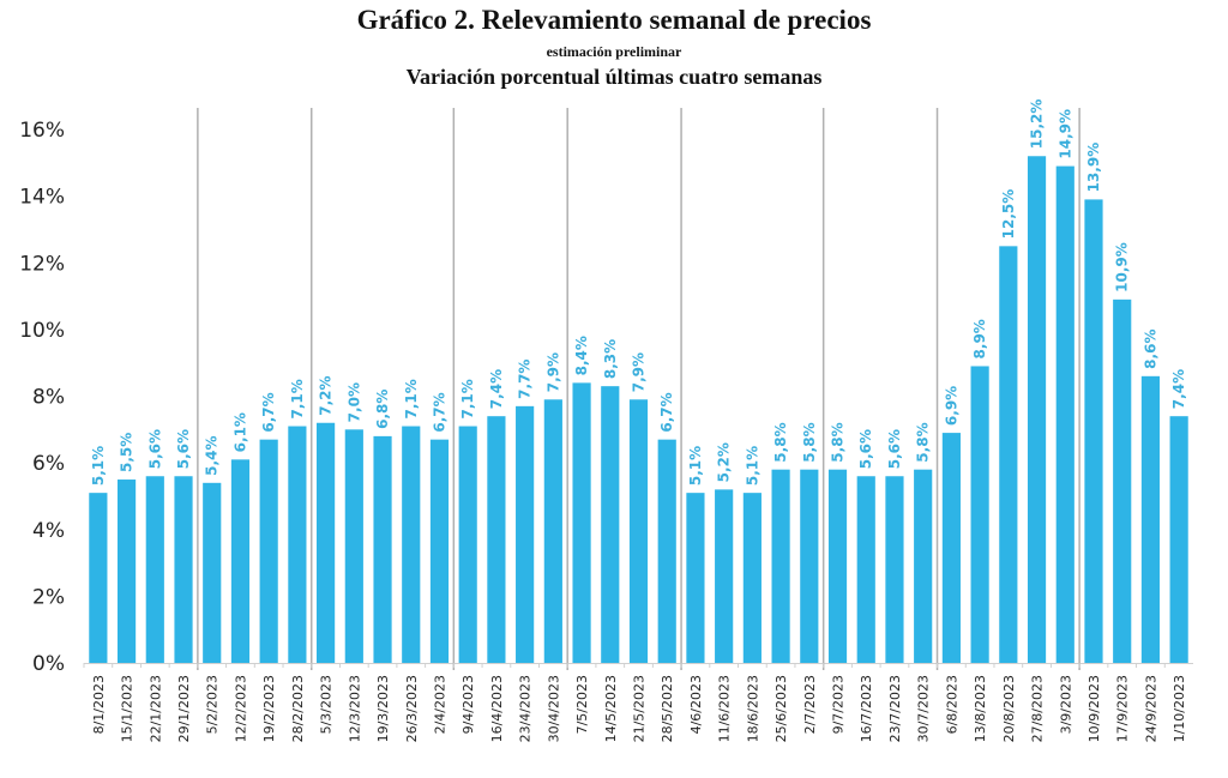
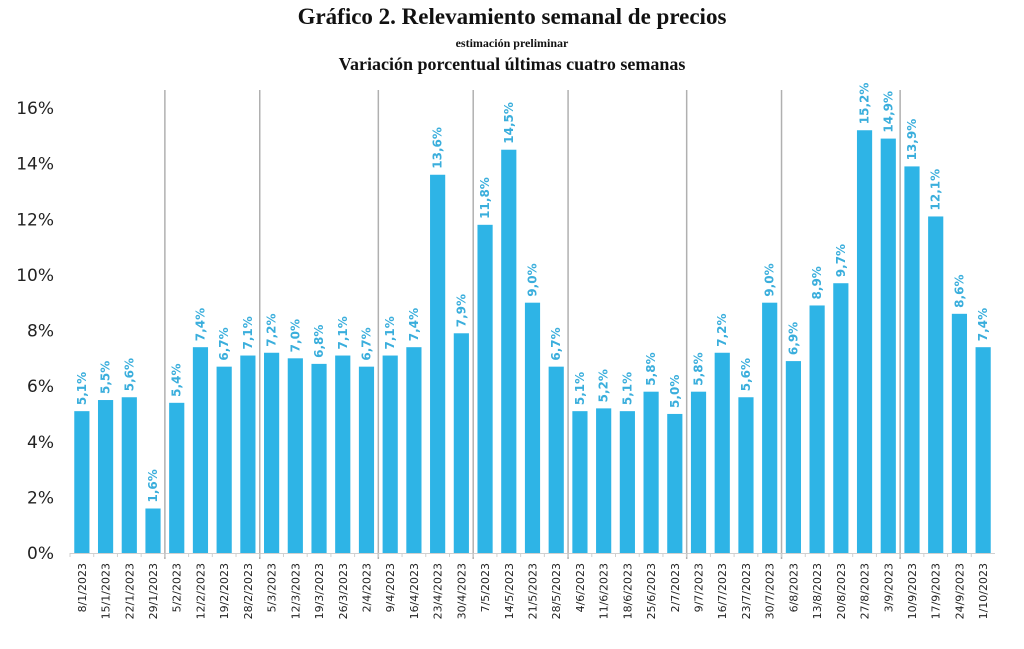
29/1/2023: 5,6% -> 1,6%
12/2/2023: 6,1% -> 7,4%
23/4/2023: 7,7% -> 13,6%
7/5/2023: 8,4% -> 11,8%
14/5/2023: 8,3% -> 14,5%
21/5/2023: 7,9% -> 9,0%
2/7/2023: 5,8% -> 5,0%
16/7/2023: 5,6% -> 7,2%
30/7/2023: 5,8% -> 9,0%
20/8/2023: 12,5% -> 9,7%
17/9/2023: 10,9% -> 12,1%
